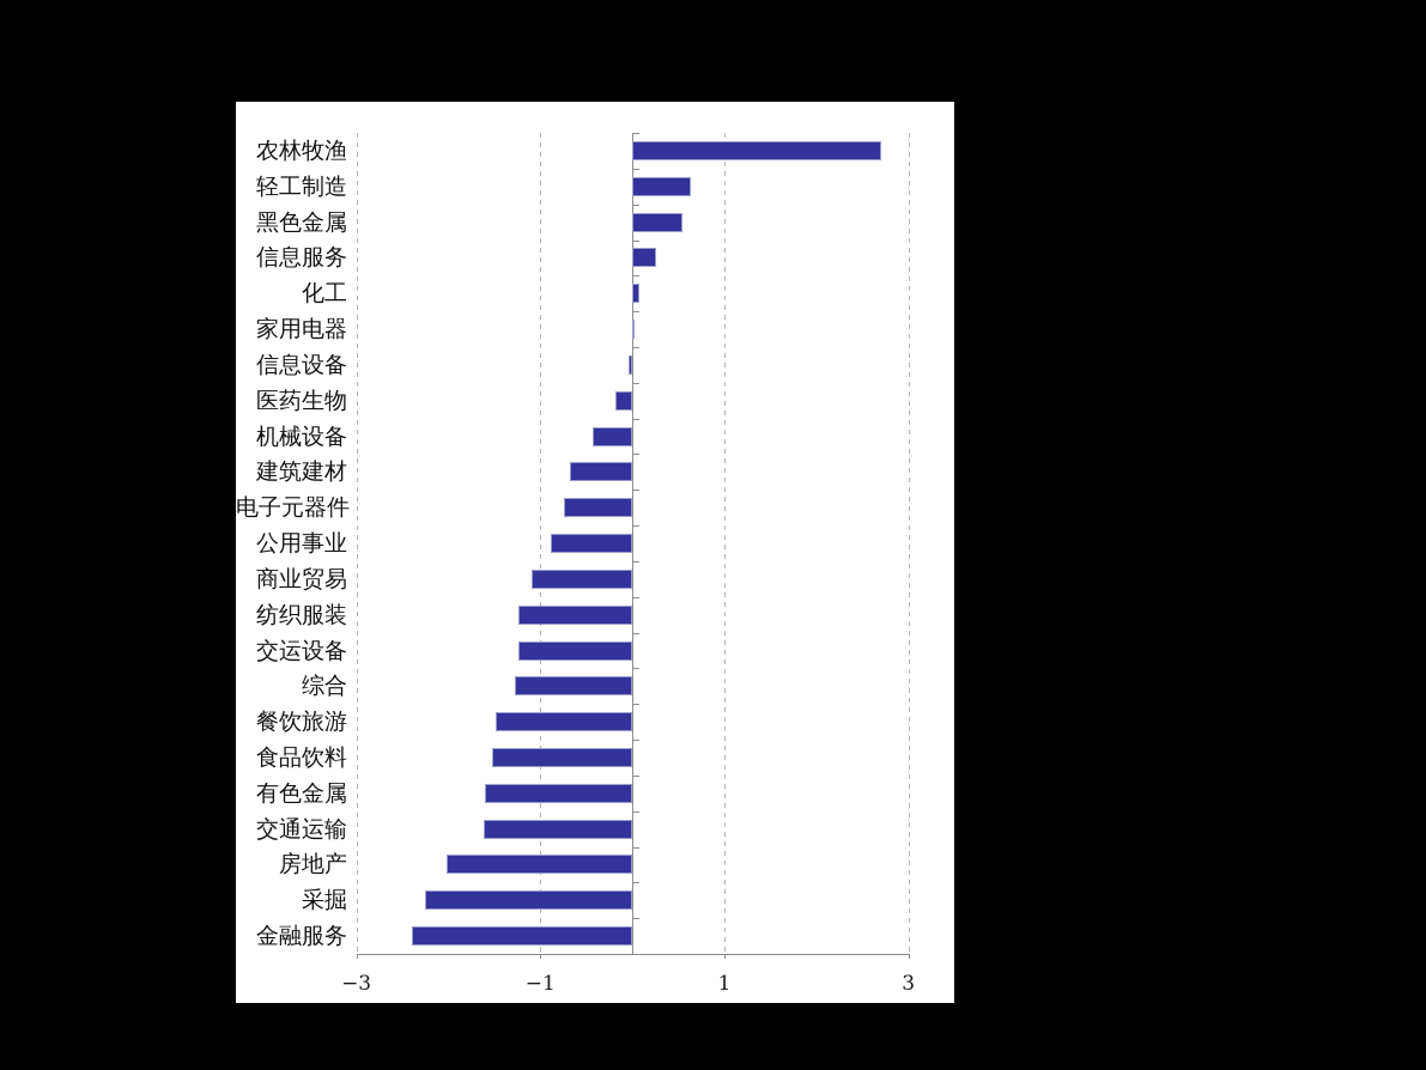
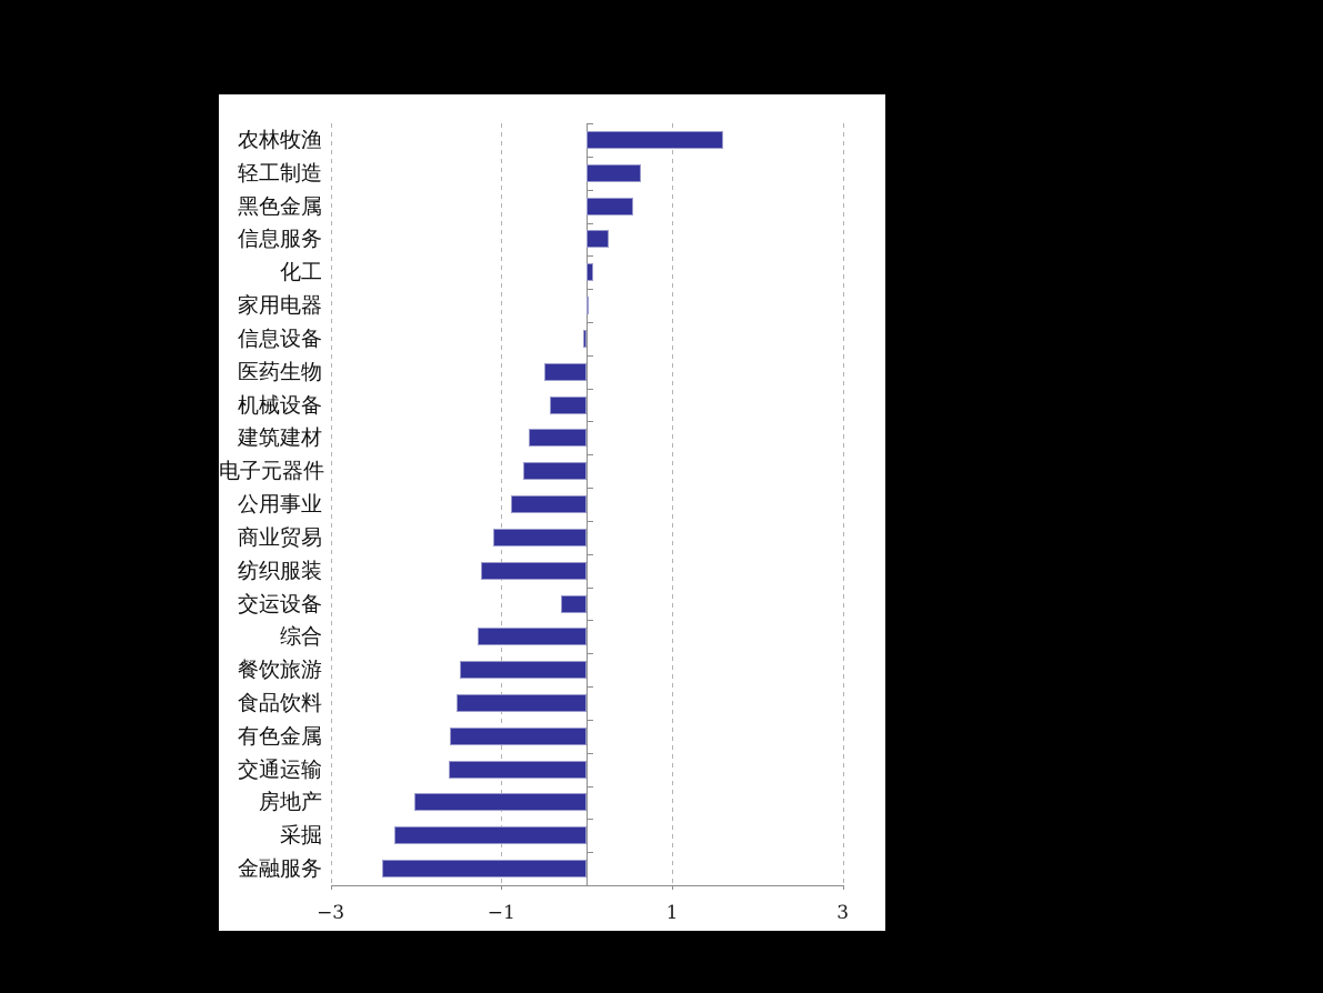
农林牧渔: 2.7 -> 1.6
医药生物: -0.2 -> -0.5
交运设备: -1.2 -> -0.3
